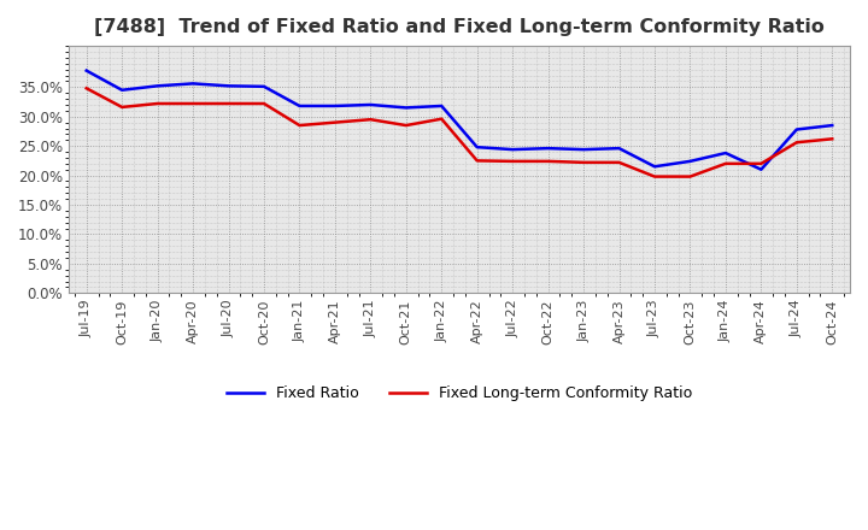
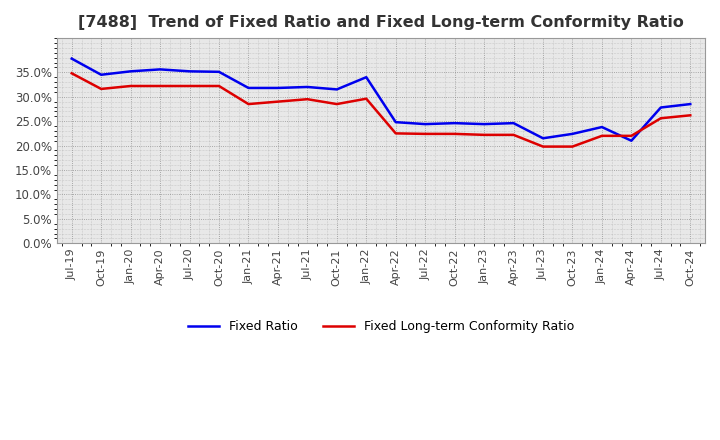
Fixed Ratio/Jan-22: 31.8% -> 34.0%
